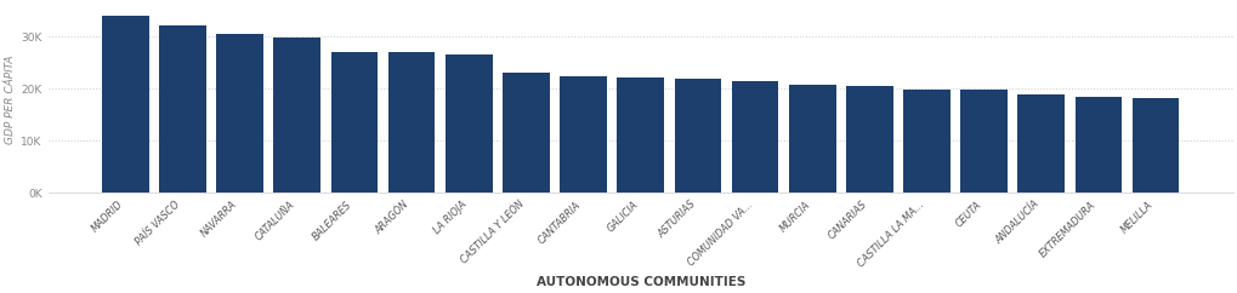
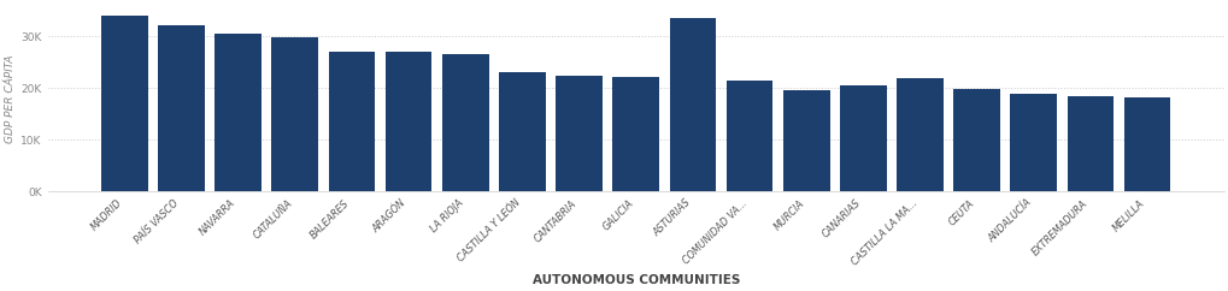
ASTURIAS: 21.8K -> 33.5K
MURCIA: 20.7K -> 19.5K
CASTILLA LA MA...: 19.8K -> 22.0K
